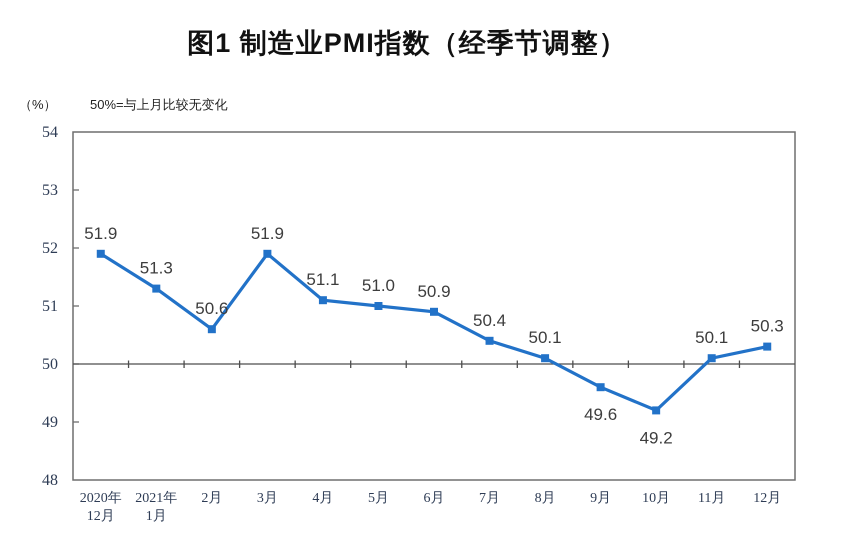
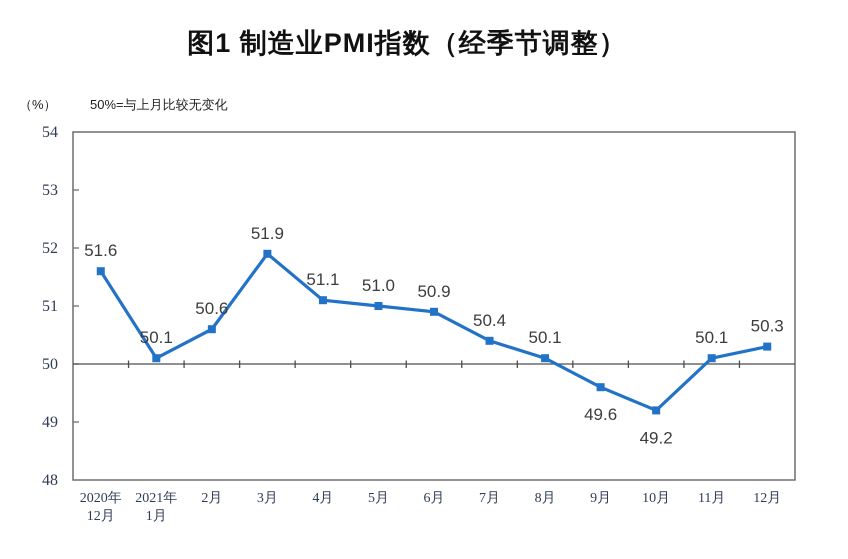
2020年 12月: 51.9 -> 51.6
2021年 1月: 51.3 -> 50.1
